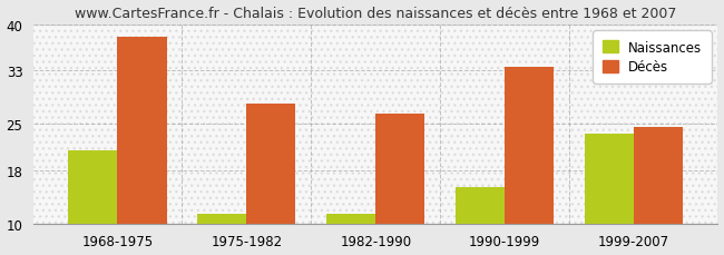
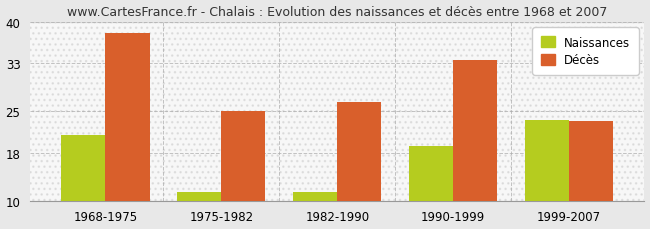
Décès/1975-1982: 28.0 -> 25.0
Naissances/1990-1999: 15.5 -> 19.2
Décès/1999-2007: 24.5 -> 23.4
